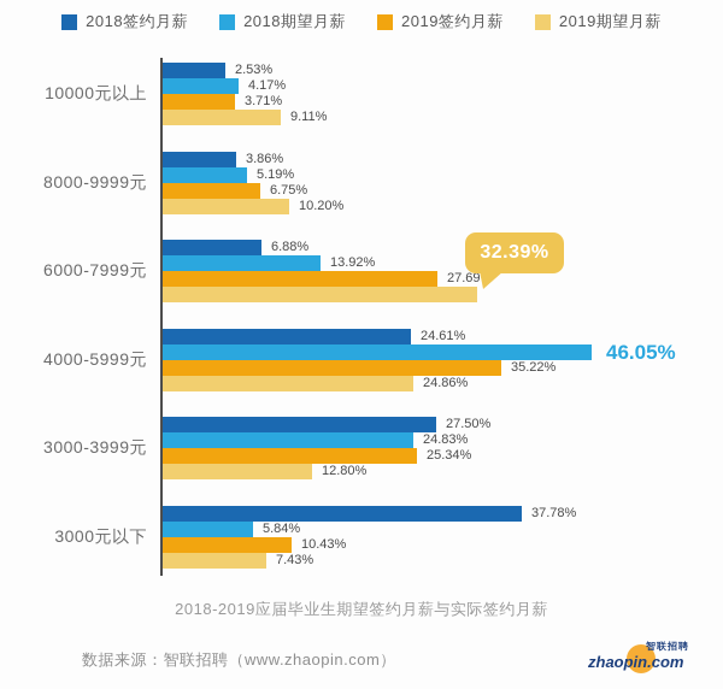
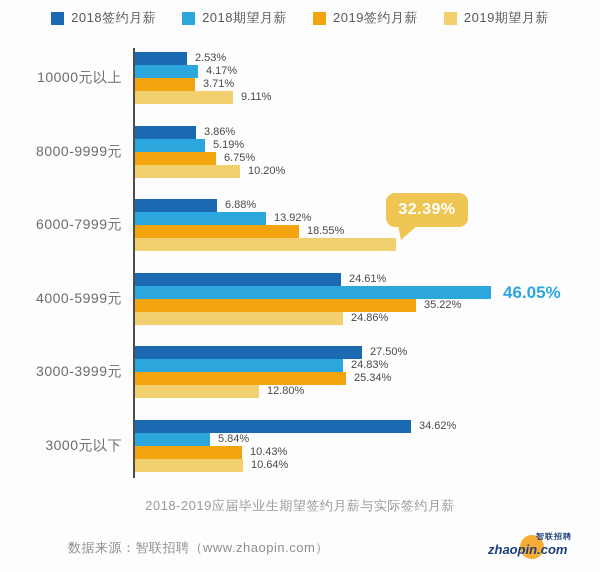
2019签约月薪/6000-7999元: 27.69% -> 18.55%
2018签约月薪/3000元以下: 37.78% -> 34.62%
2019期望月薪/3000元以下: 7.43% -> 10.64%
